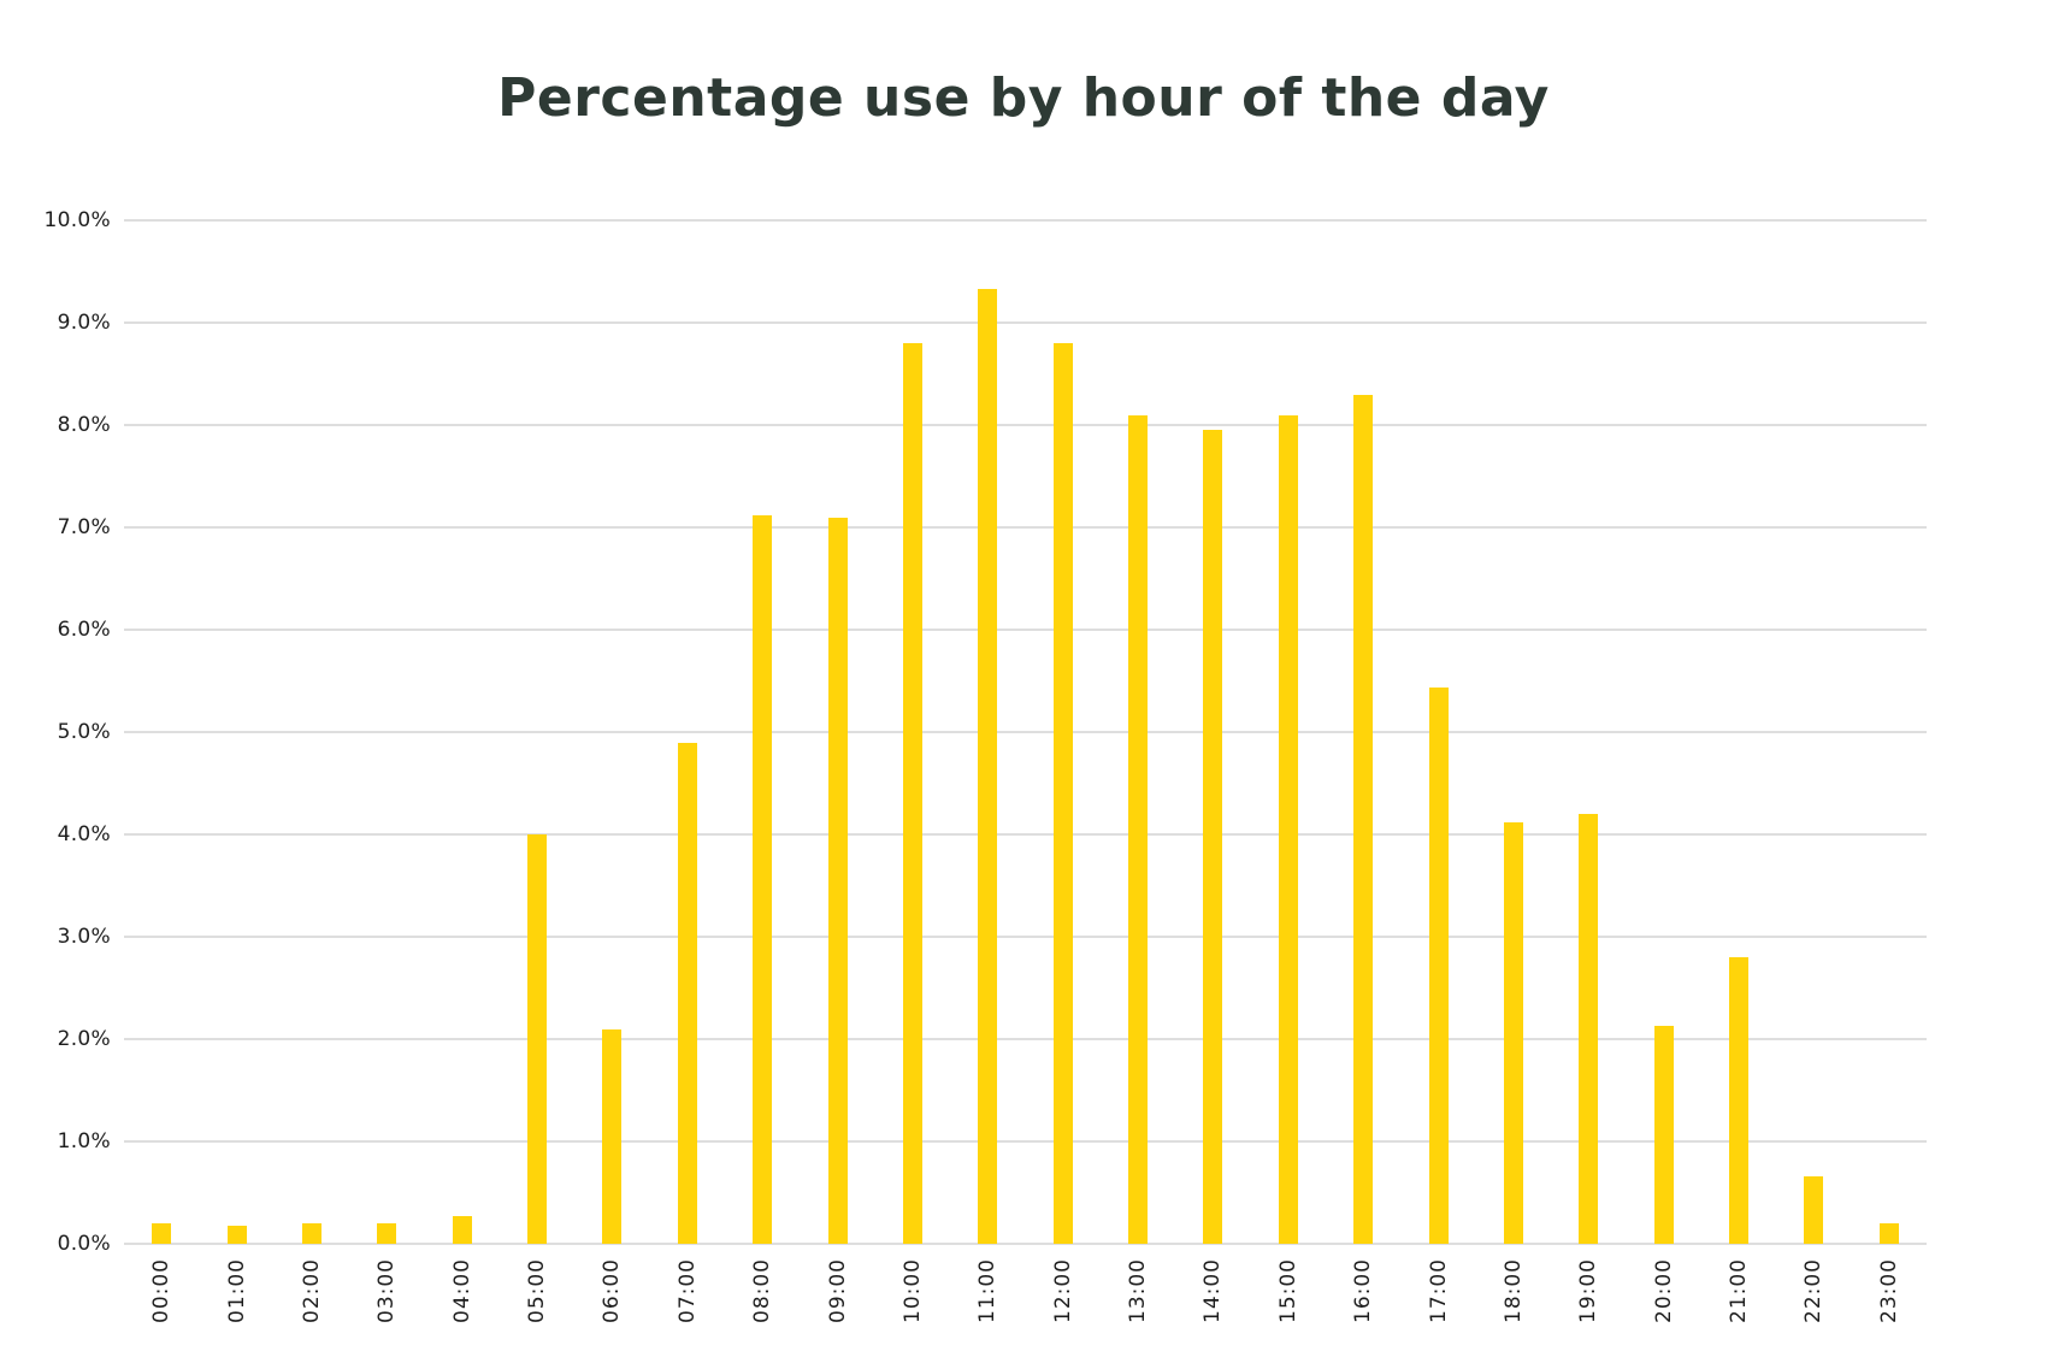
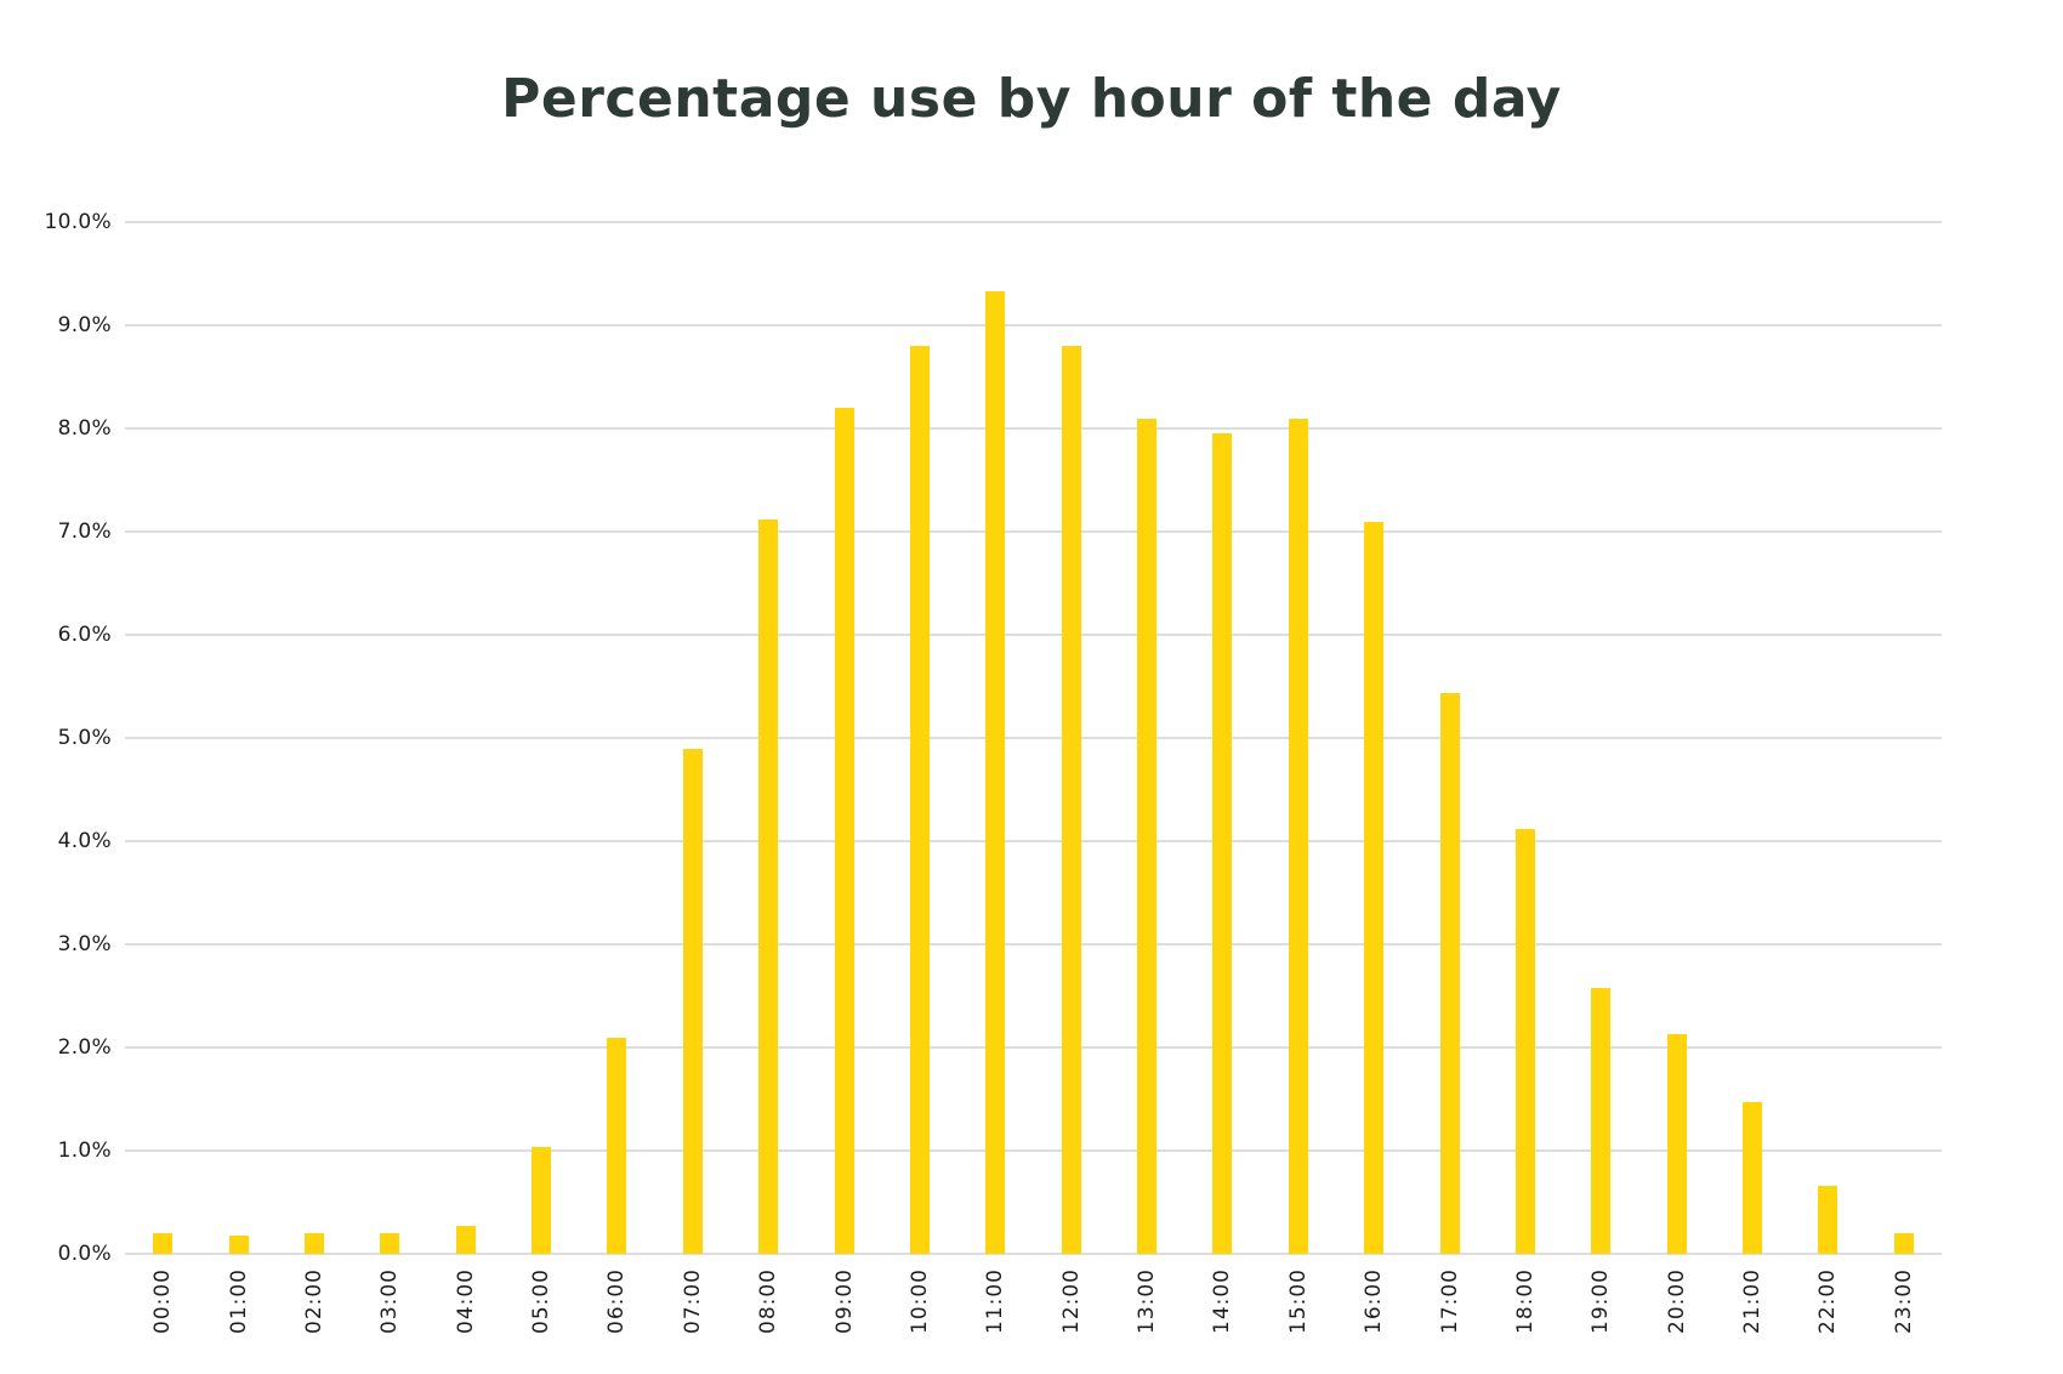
05:00: 4.0% -> 1.0%
09:00: 7.1% -> 8.2%
16:00: 8.3% -> 7.1%
19:00: 4.2% -> 2.6%
21:00: 2.8% -> 1.5%
